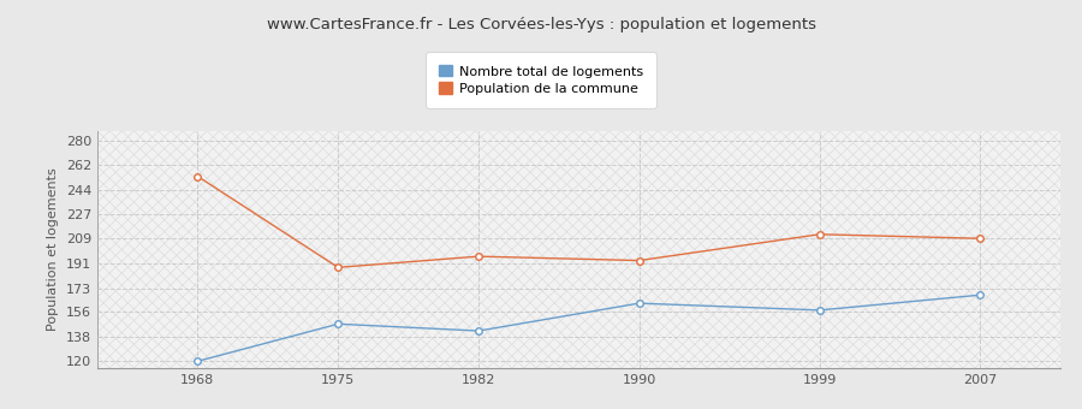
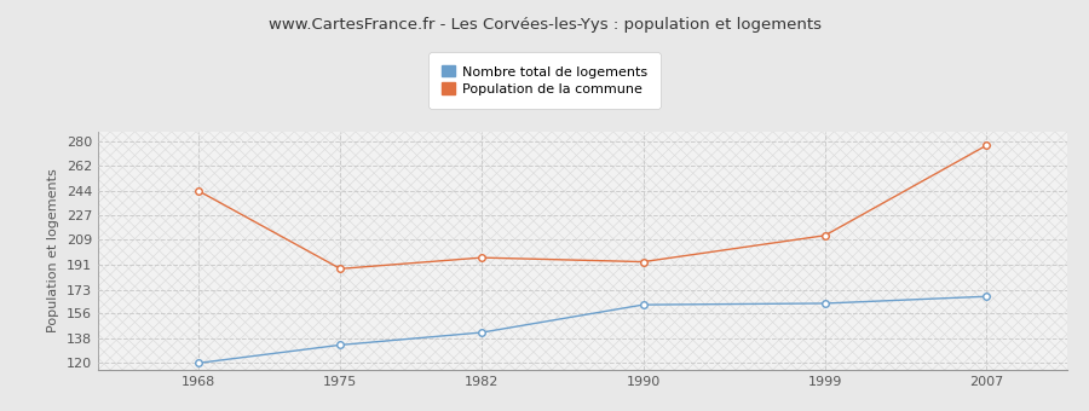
Population de la commune/1968: 254 -> 244
Nombre total de logements/1975: 147 -> 133
Nombre total de logements/1999: 157 -> 163
Population de la commune/2007: 209 -> 277
